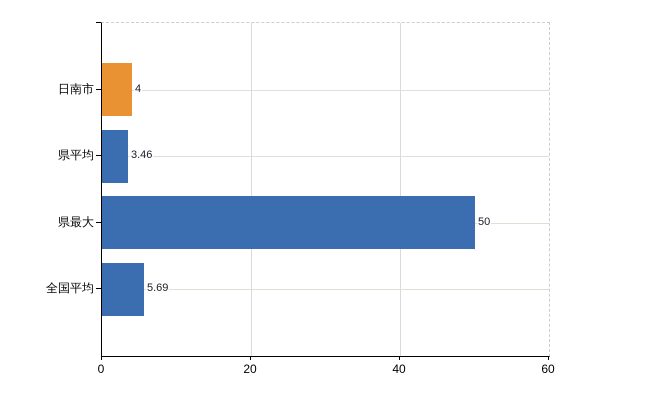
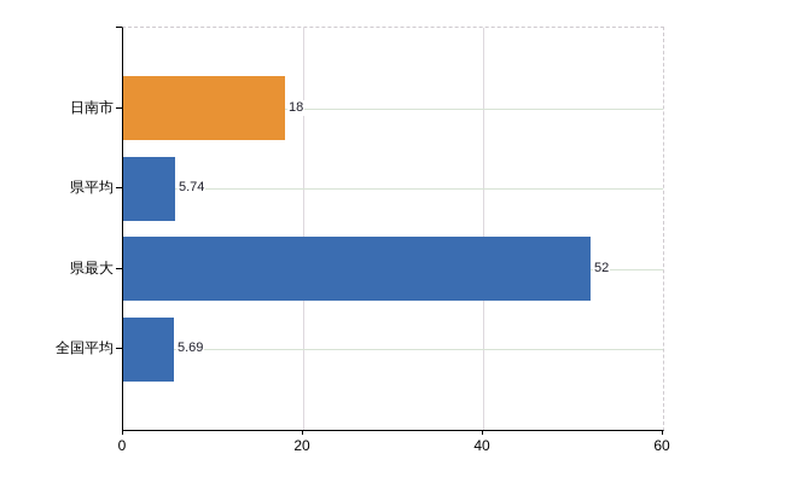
日南市: 4 -> 18
県平均: 3.46 -> 5.74
県最大: 50 -> 52
